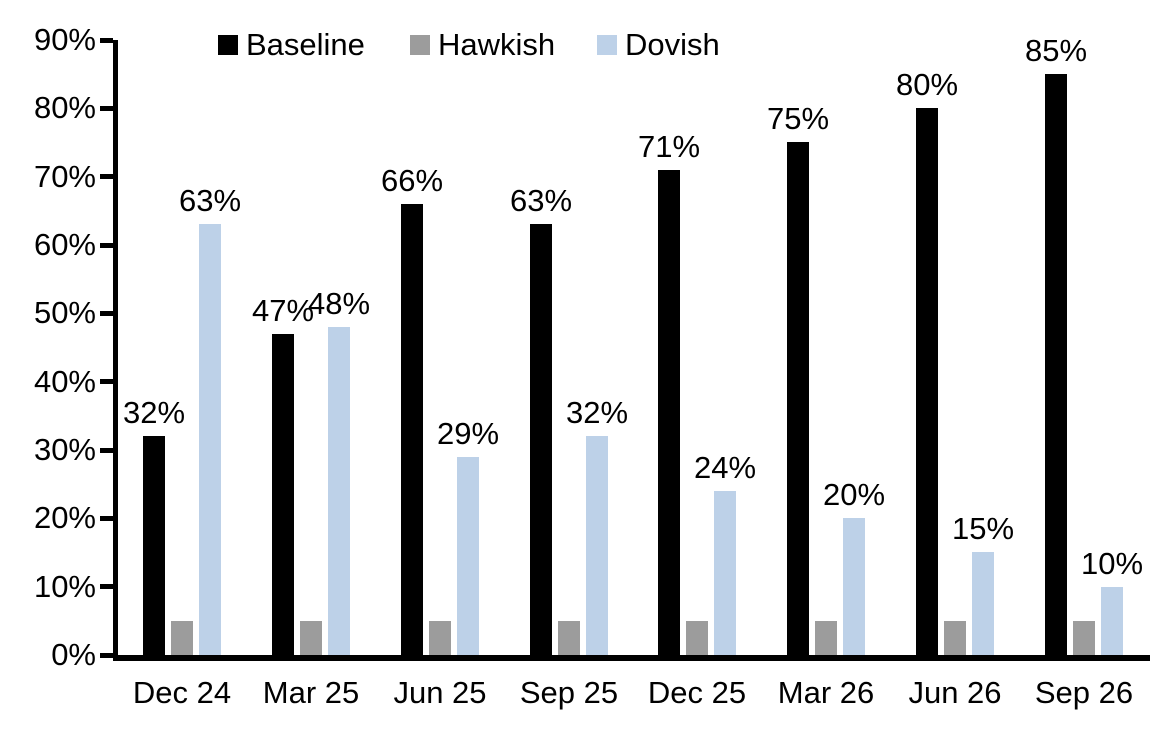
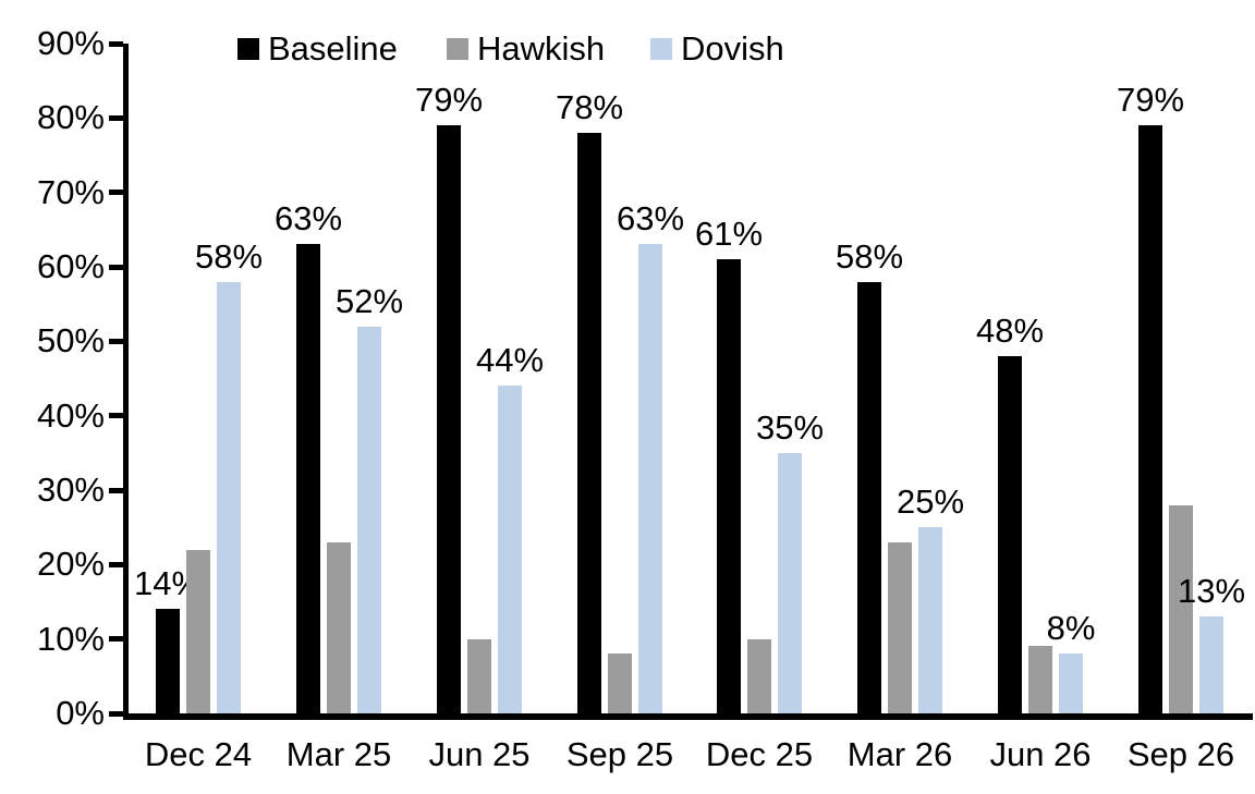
Baseline/Dec 24: 32% -> 14%
Hawkish/Dec 24: 5% -> 22%
Dovish/Dec 24: 63% -> 58%
Baseline/Mar 25: 47% -> 63%
Hawkish/Mar 25: 5% -> 23%
Dovish/Mar 25: 48% -> 52%
Baseline/Jun 25: 66% -> 79%
Hawkish/Jun 25: 5% -> 10%
Dovish/Jun 25: 29% -> 44%
Baseline/Sep 25: 63% -> 78%
Hawkish/Sep 25: 5% -> 8%
Dovish/Sep 25: 32% -> 63%
Baseline/Dec 25: 71% -> 61%
Hawkish/Dec 25: 5% -> 10%
Dovish/Dec 25: 24% -> 35%
Baseline/Mar 26: 75% -> 58%
Hawkish/Mar 26: 5% -> 23%
Dovish/Mar 26: 20% -> 25%
Baseline/Jun 26: 80% -> 48%
Hawkish/Jun 26: 5% -> 9%
Dovish/Jun 26: 15% -> 8%
Baseline/Sep 26: 85% -> 79%
Hawkish/Sep 26: 5% -> 28%
Dovish/Sep 26: 10% -> 13%
